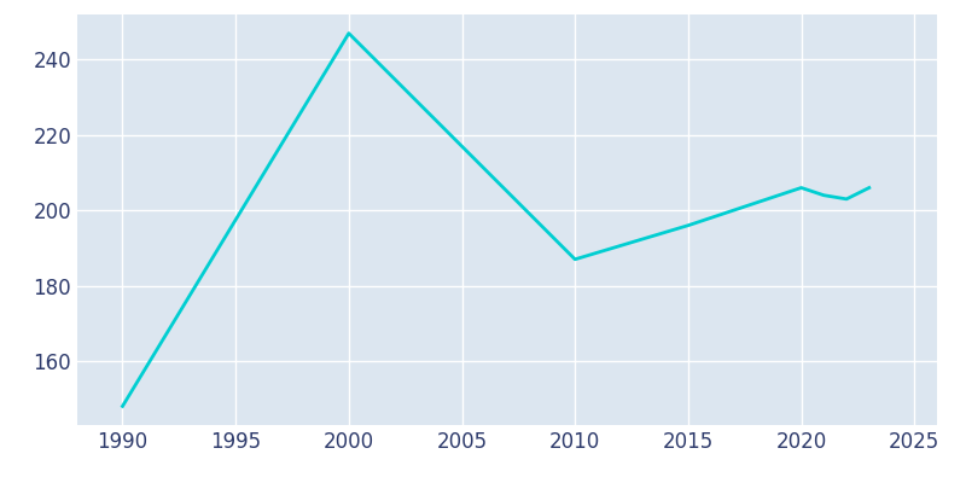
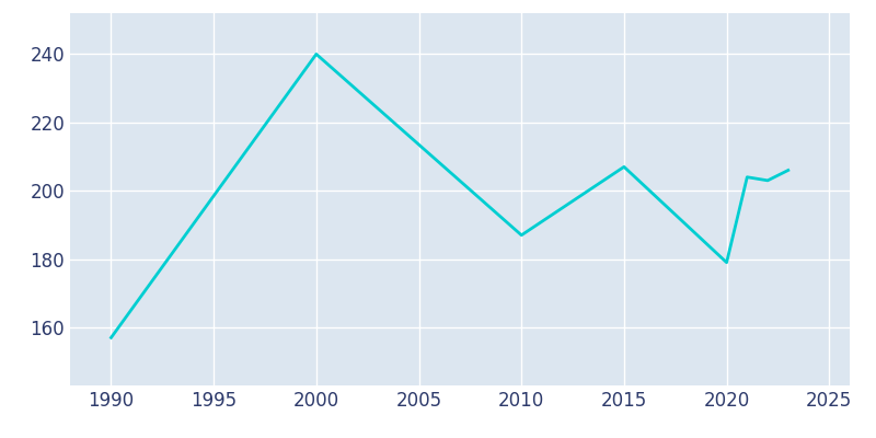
1990: 148 -> 157
2000: 247 -> 240
2015: 196 -> 207
2020: 206 -> 179
